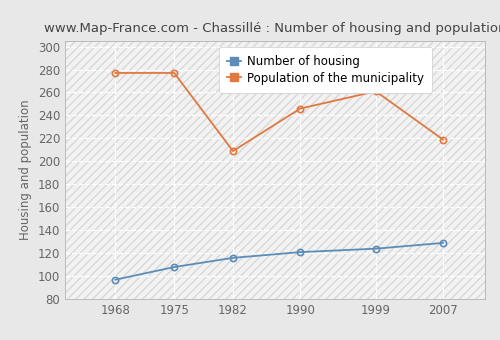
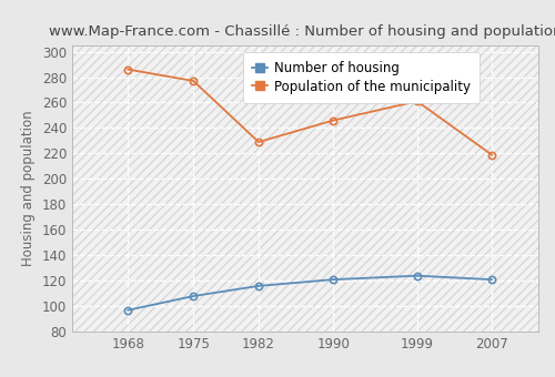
Population of the municipality/1968: 277 -> 286
Population of the municipality/1982: 209 -> 229
Number of housing/2007: 129 -> 121
